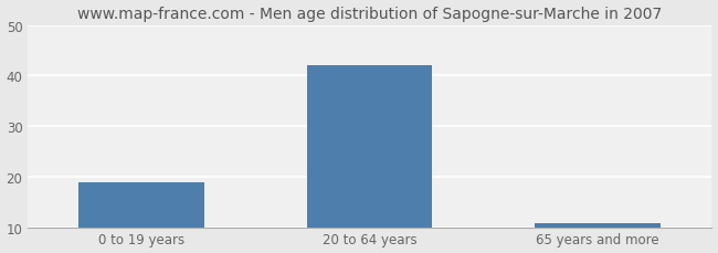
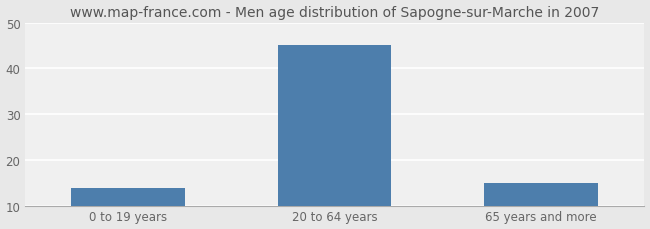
0 to 19 years: 19 -> 14
20 to 64 years: 42 -> 45
65 years and more: 11 -> 15
